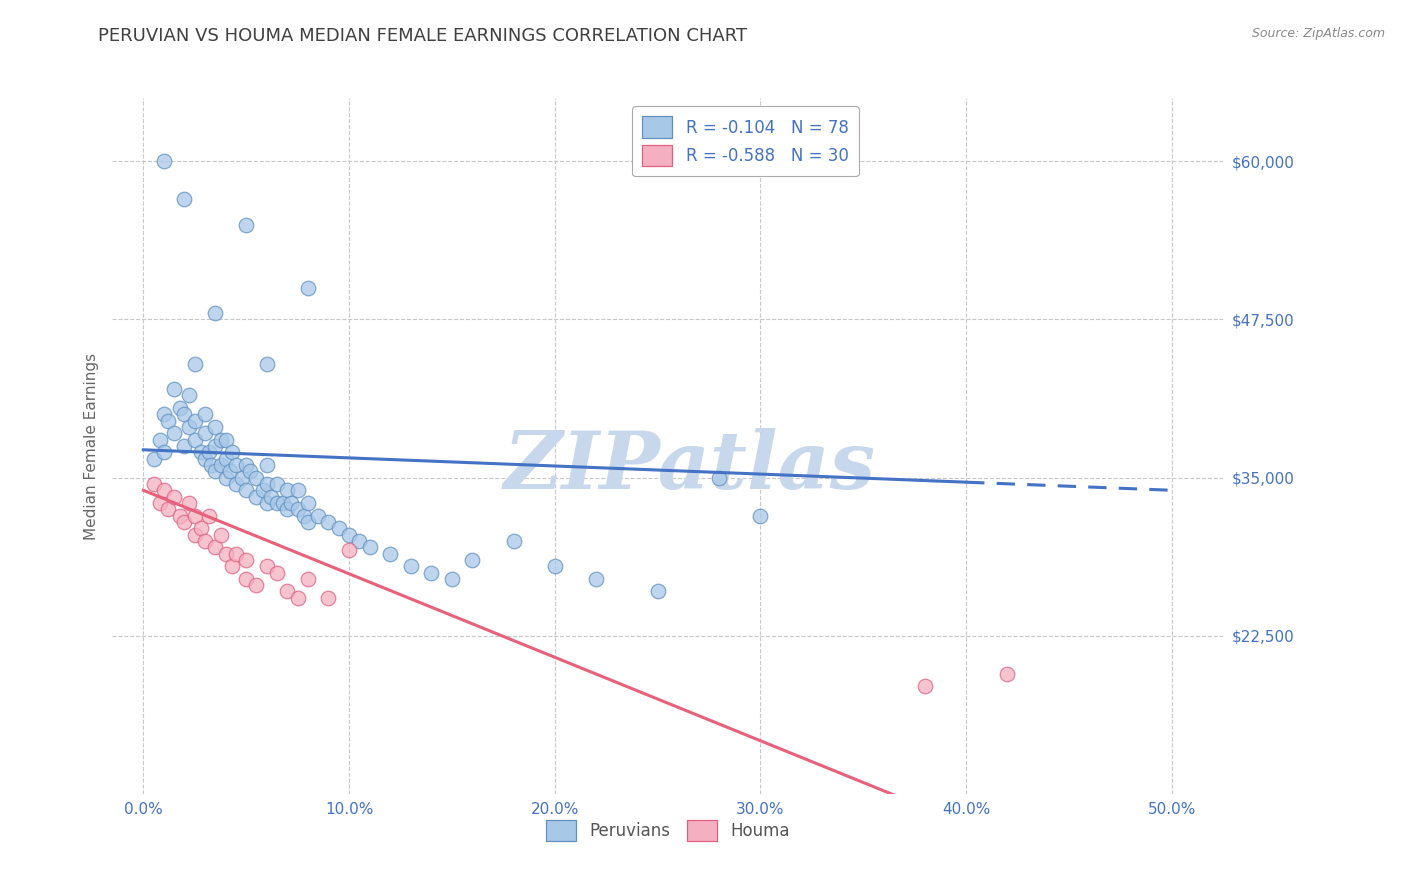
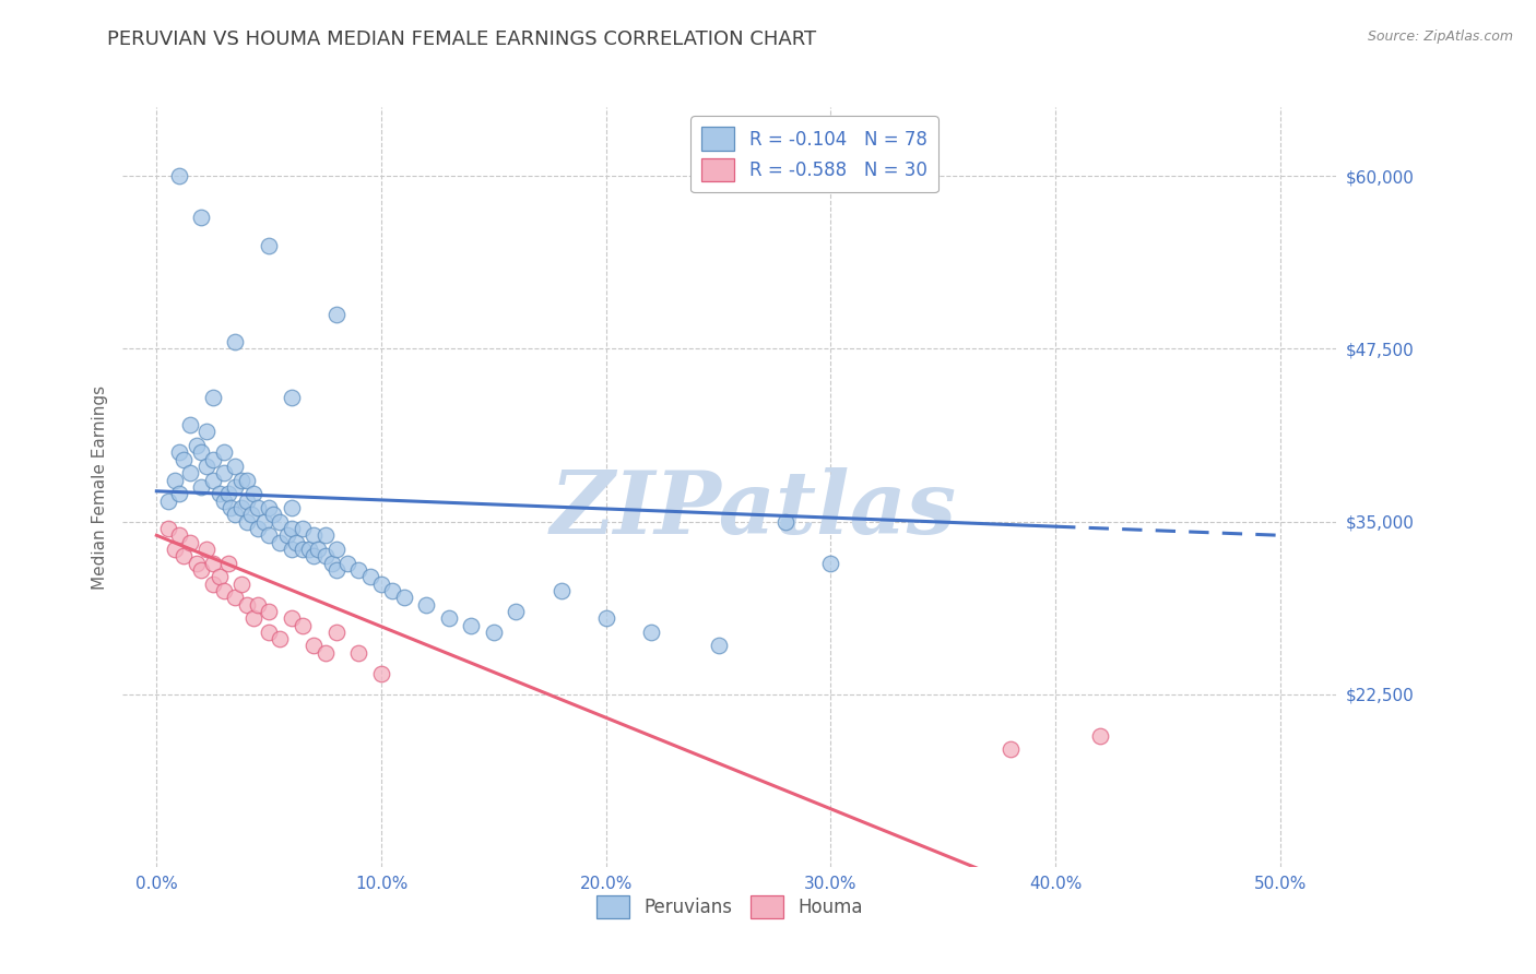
Houma/10.0%: $29,300 -> $24,000
